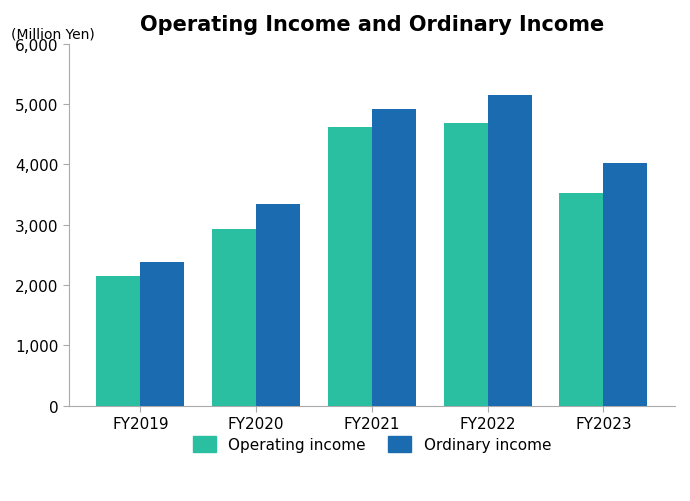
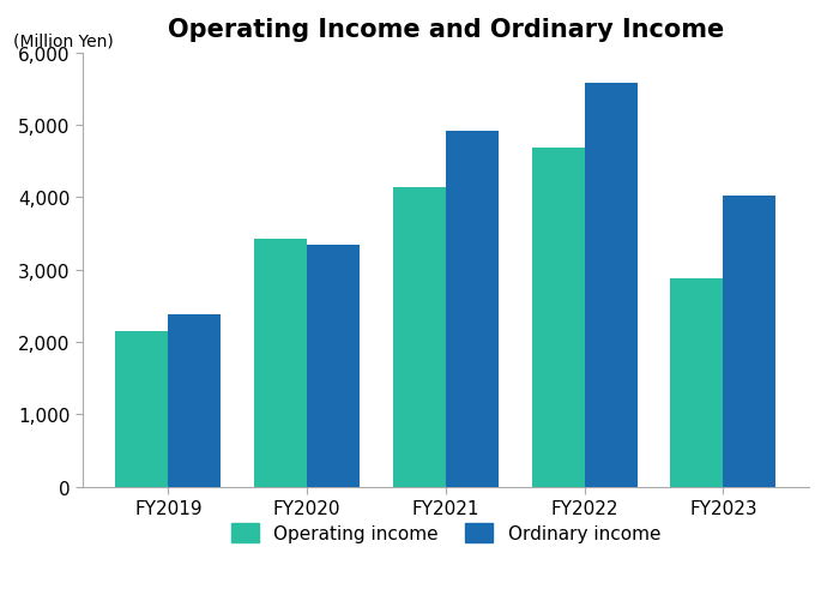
Operating income/FY2020: 2,930 -> 3,420
Operating income/FY2021: 4,620 -> 4,140
Ordinary income/FY2022: 5,150 -> 5,580
Operating income/FY2023: 3,520 -> 2,880
